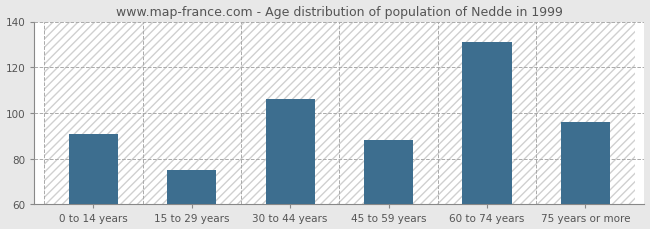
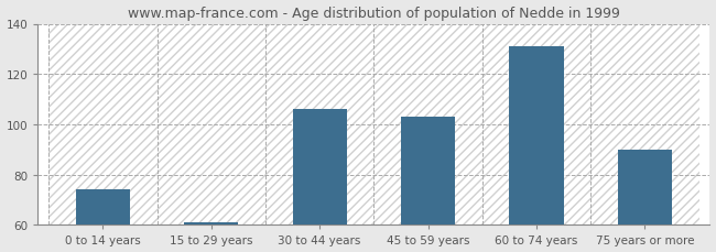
0 to 14 years: 91 -> 74
15 to 29 years: 75 -> 61
45 to 59 years: 88 -> 103
75 years or more: 96 -> 90
